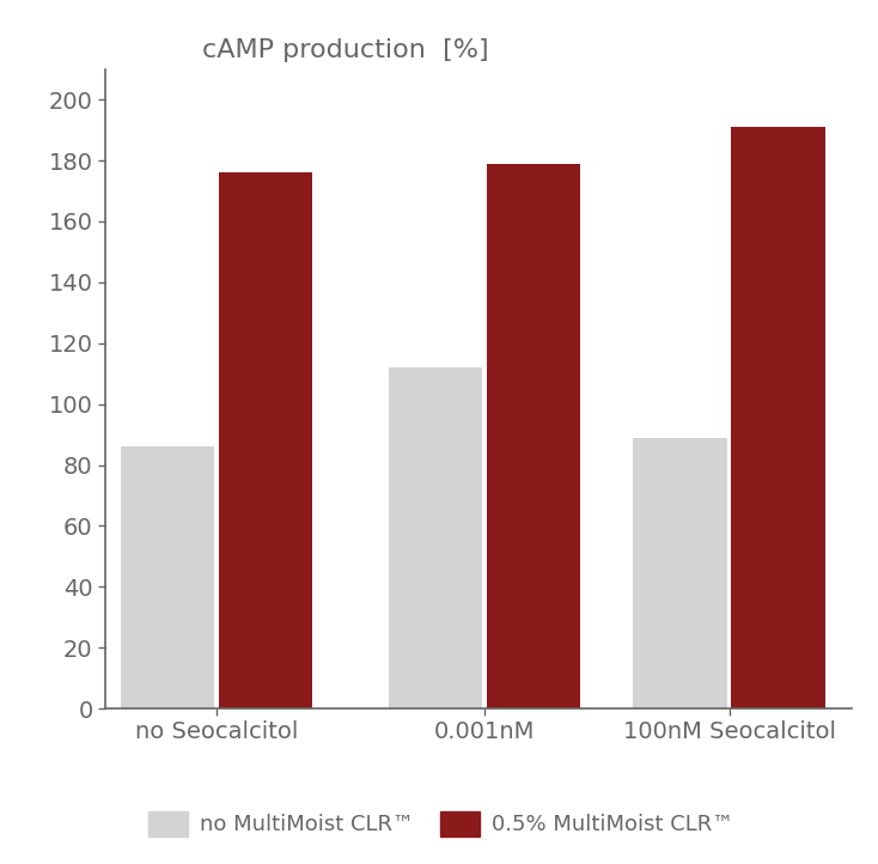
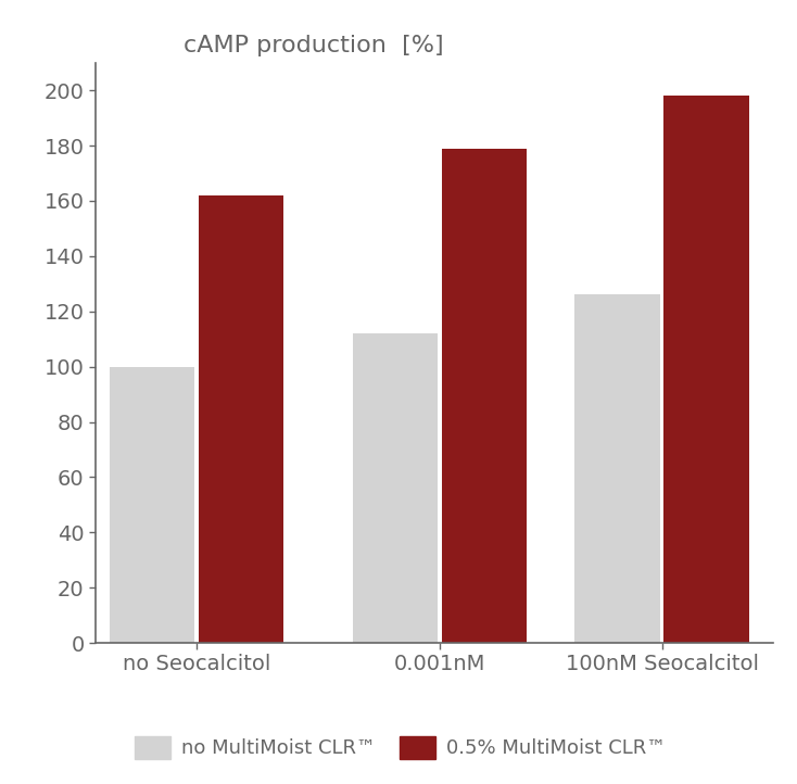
no MultiMoist CLR™/no Seocalcitol: 86 -> 100
0.5% MultiMoist CLR™/no Seocalcitol: 176 -> 162
no MultiMoist CLR™/100nM Seocalcitol: 89 -> 126
0.5% MultiMoist CLR™/100nM Seocalcitol: 191 -> 198
